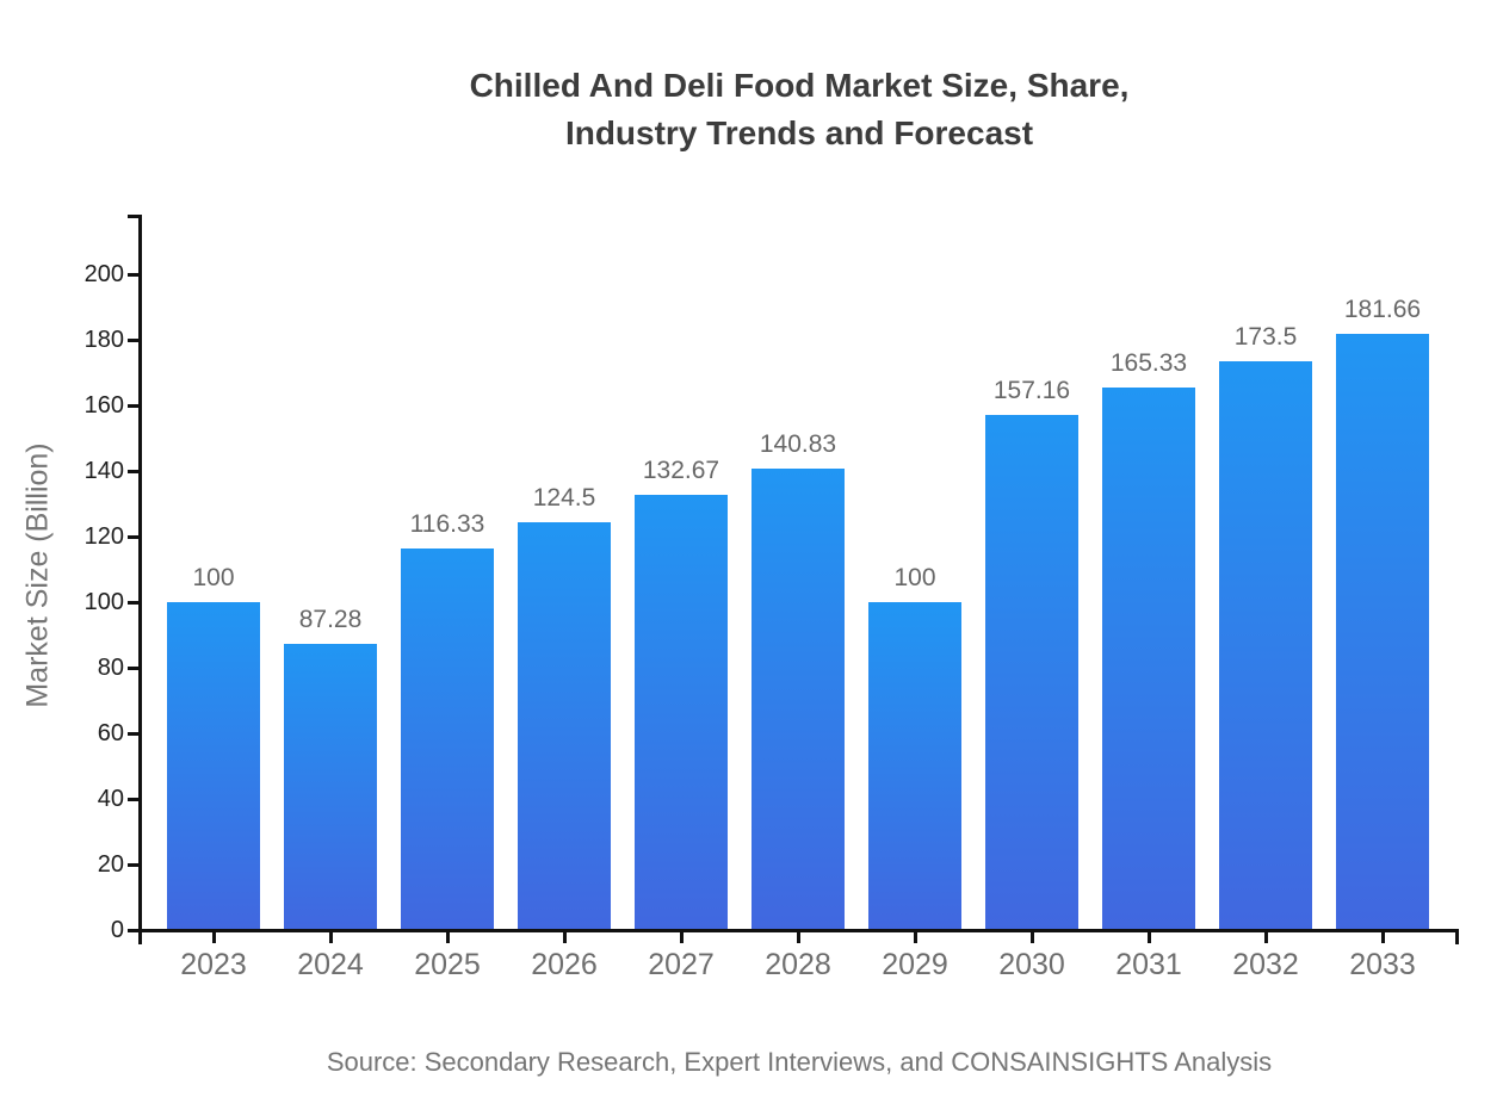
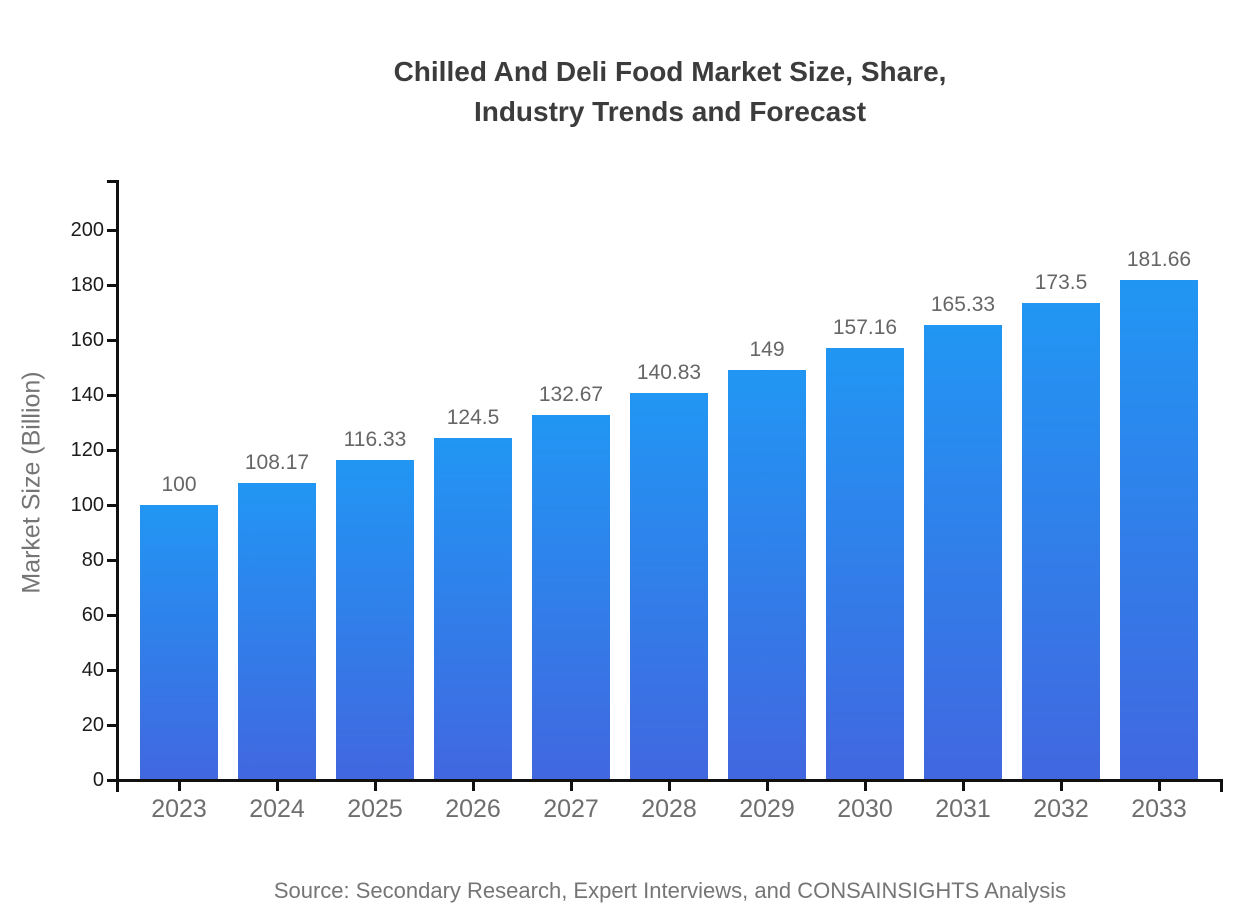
2024: 87.28 -> 108.17
2029: 100 -> 149
